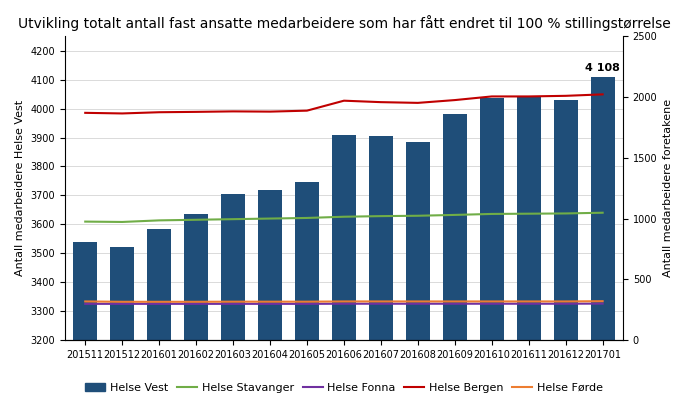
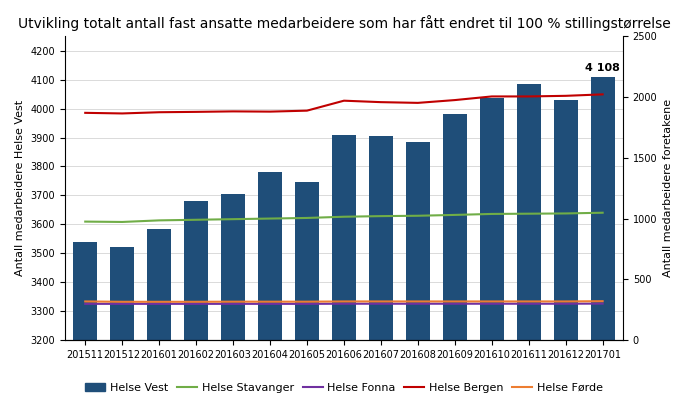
Helse Vest/201602: 3635 -> 3680
Helse Vest/201604: 3720 -> 3780
Helse Vest/201611: 4045 -> 4085
